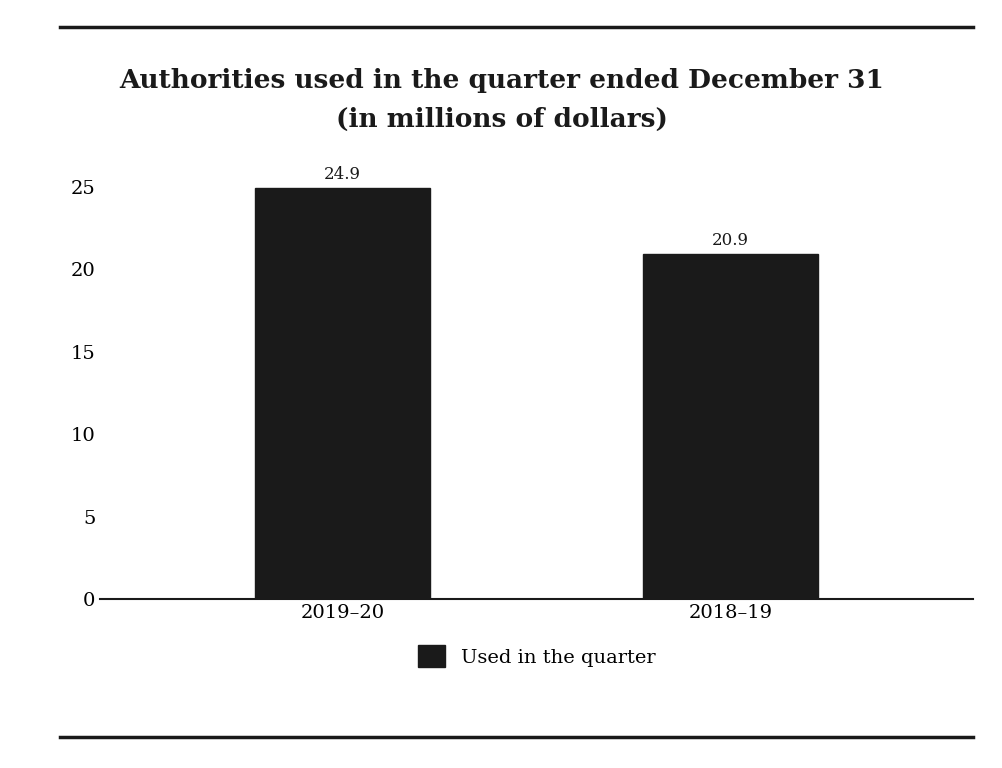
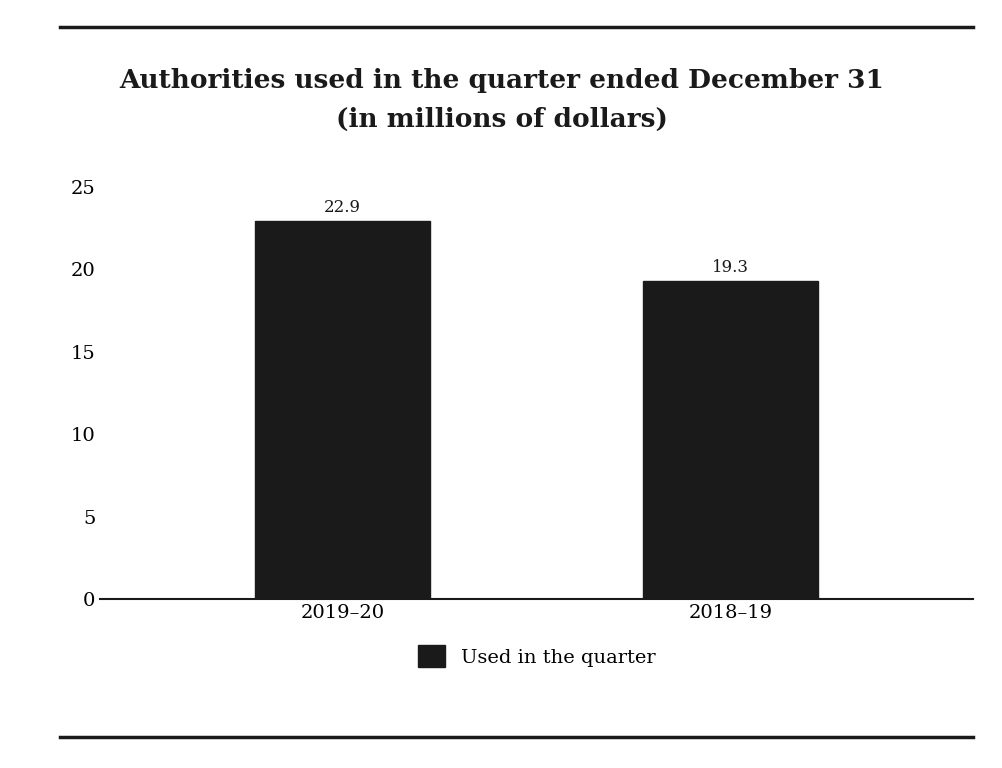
2019–20: 24.9 -> 22.9
2018–19: 20.9 -> 19.3
